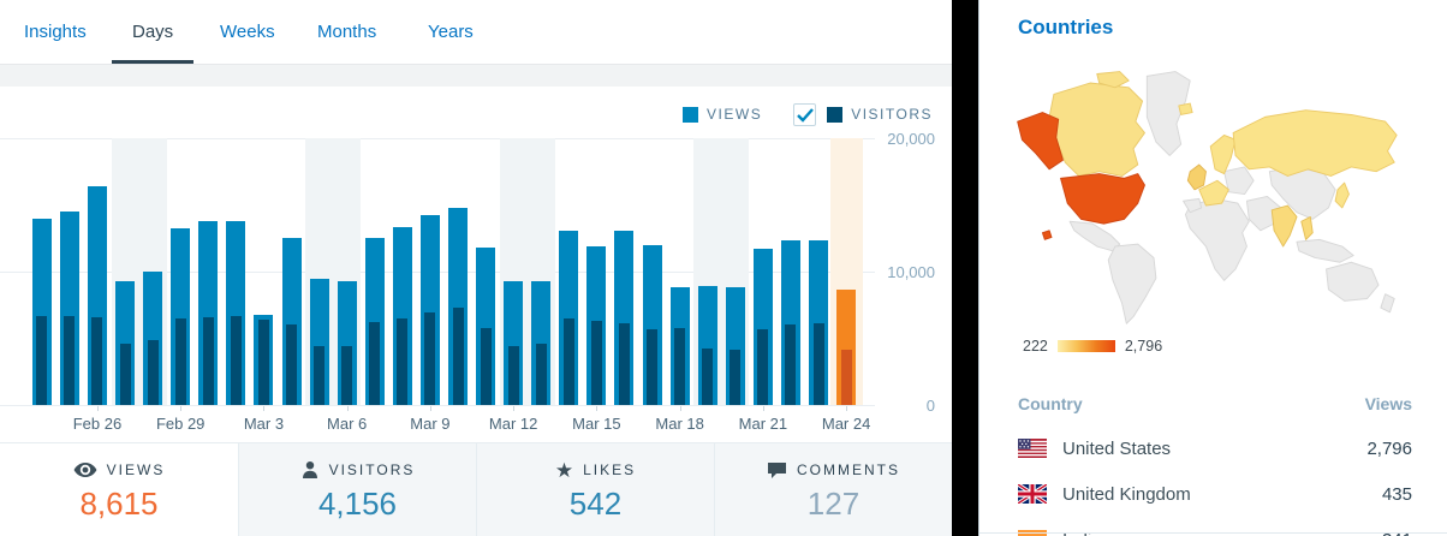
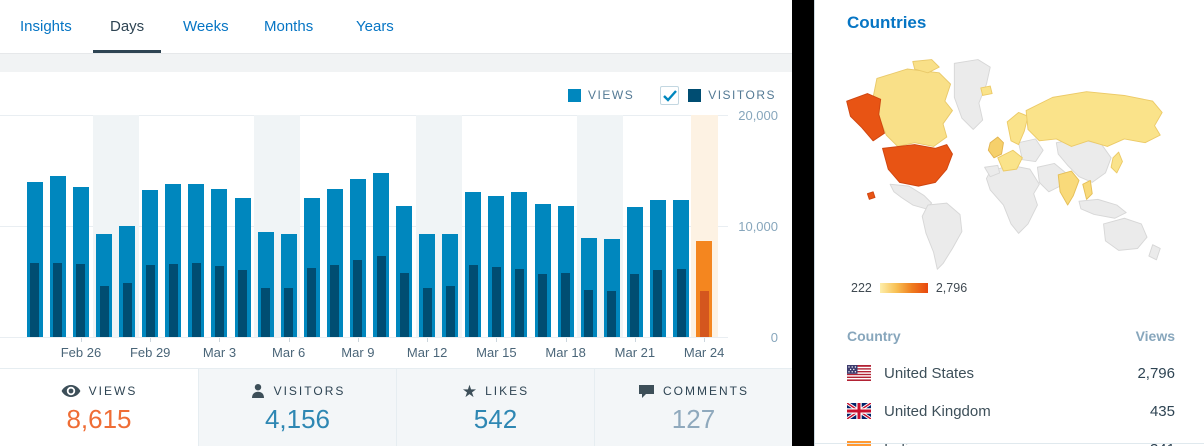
Views/Feb 26: 16400 -> 13500
Views/Mar 3: 6800 -> 13300
Views/Mar 15: 11900 -> 12700
Views/Mar 18: 8800 -> 11800
